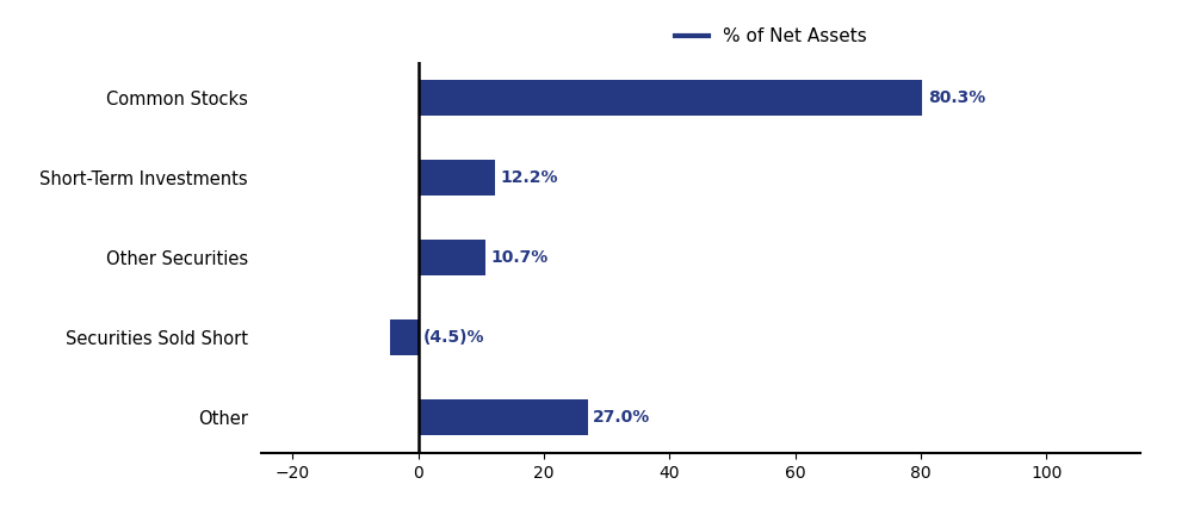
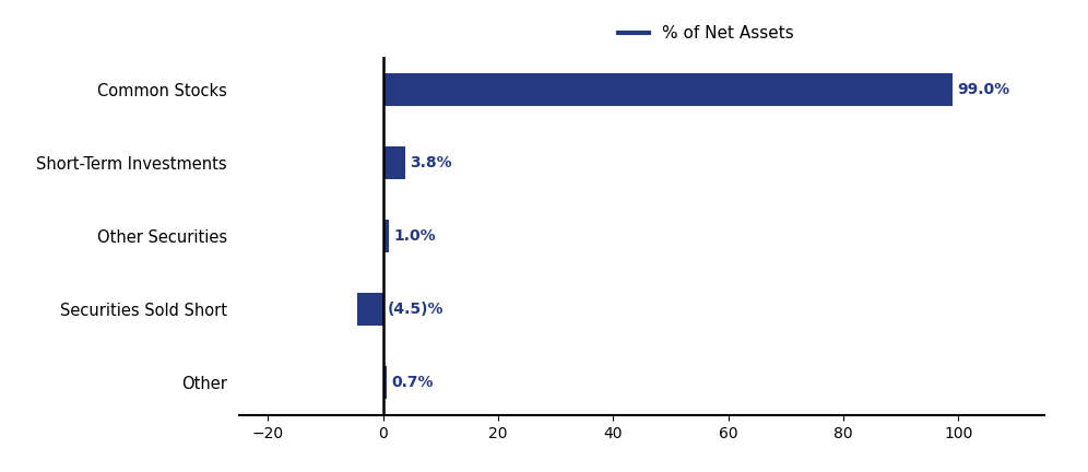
Common Stocks: 80.3% -> 99.0%
Short-Term Investments: 12.2% -> 3.8%
Other Securities: 10.7% -> 1.0%
Other: 27.0% -> 0.7%
